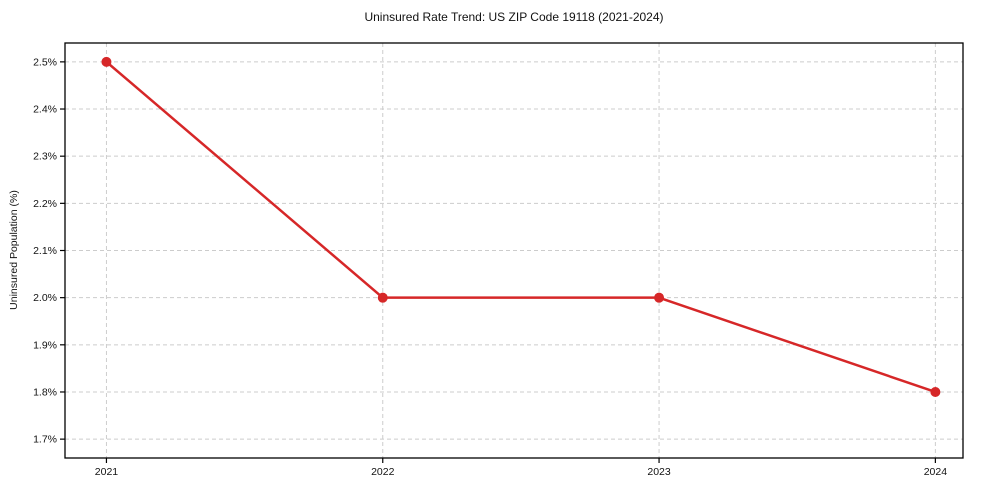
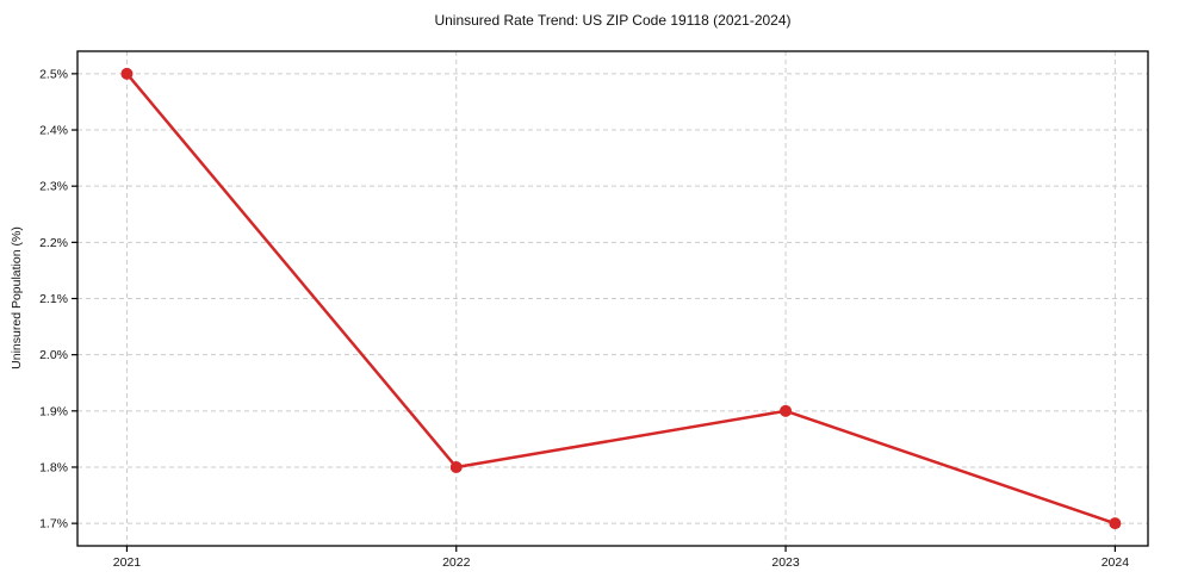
2022: 2.0% -> 1.8%
2023: 2.0% -> 1.9%
2024: 1.8% -> 1.7%
